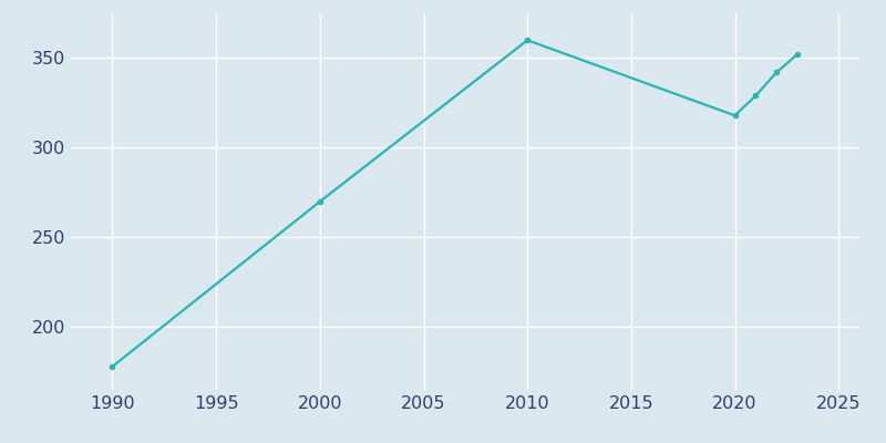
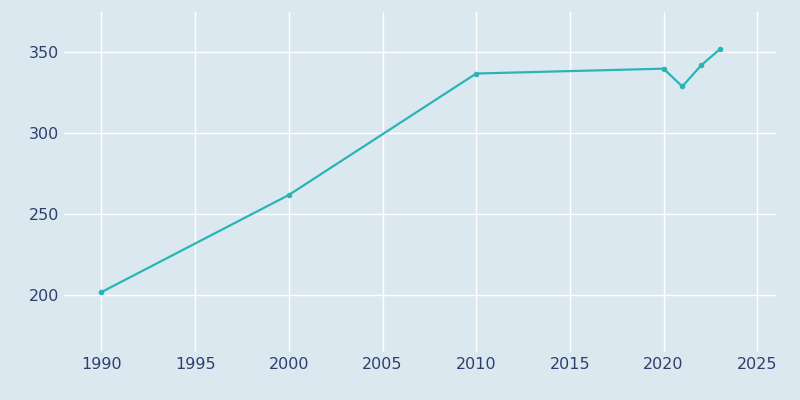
1990: 178 -> 202
2000: 270 -> 262
2010: 360 -> 337
2020: 318 -> 340
